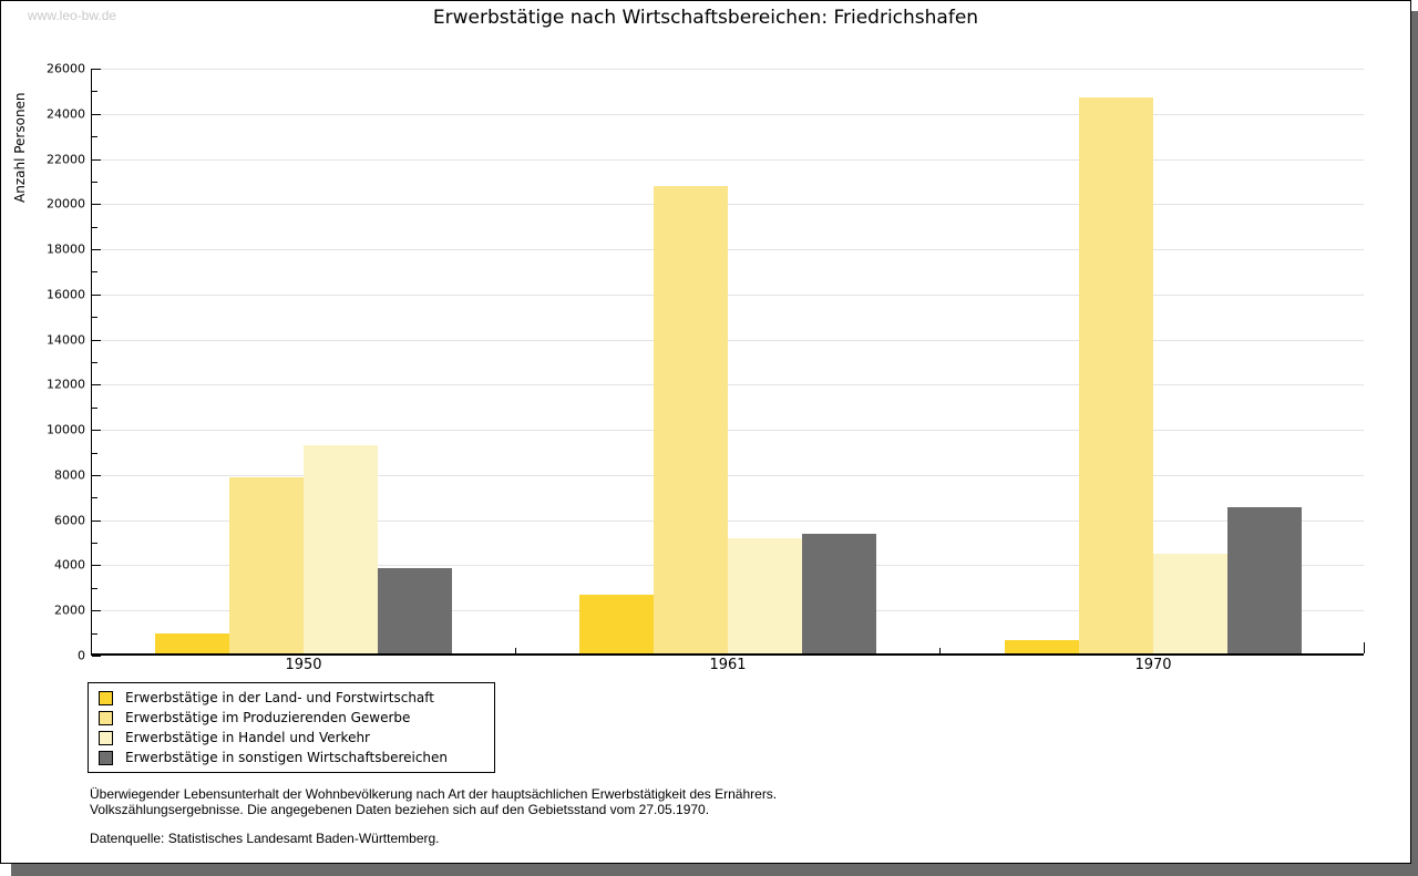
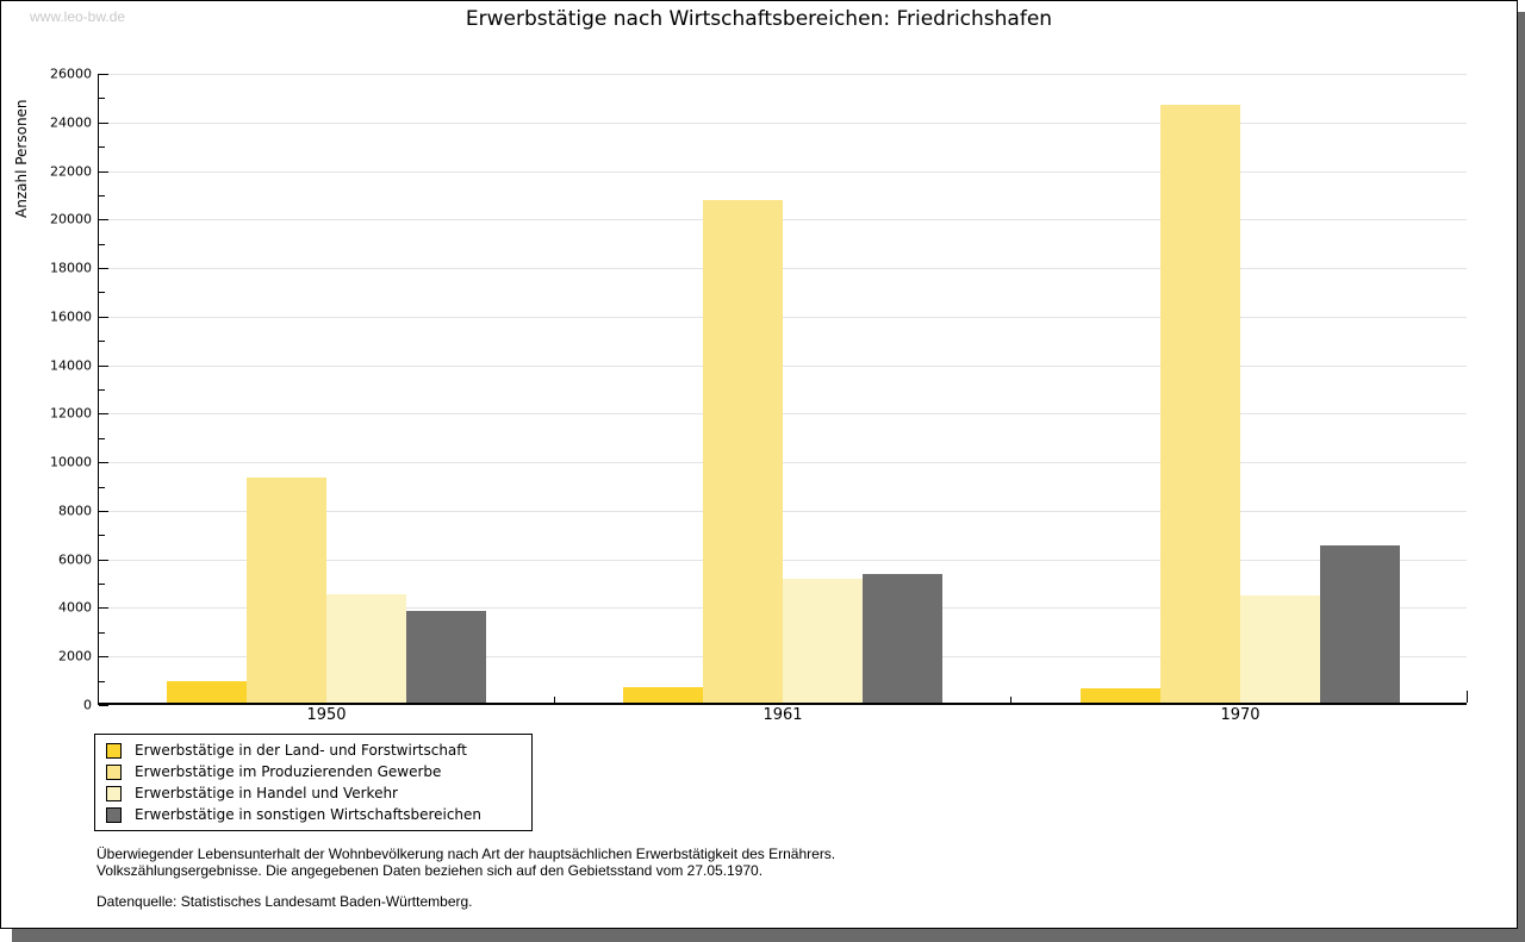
Erwerbstätige im Produzierenden Gewerbe/1950: 7800 -> 9200
Erwerbstätige in Handel und Verkehr/1950: 9200 -> 4400
Erwerbstätige in der Land- und Forstwirtschaft/1961: 2600 -> 600
